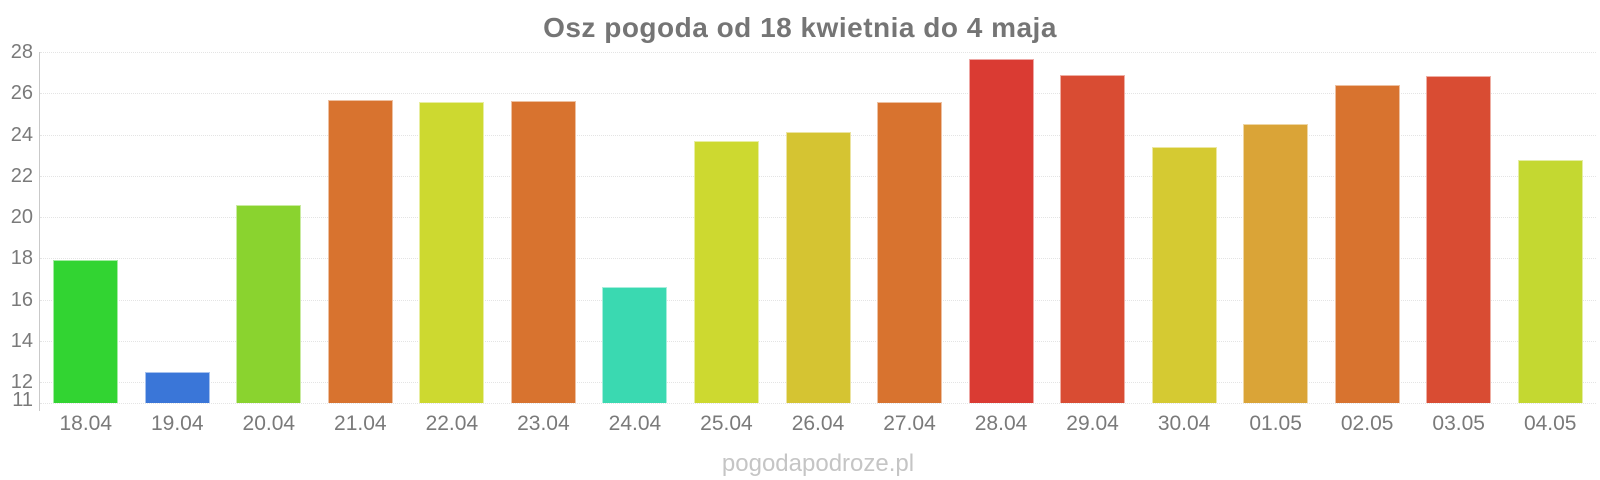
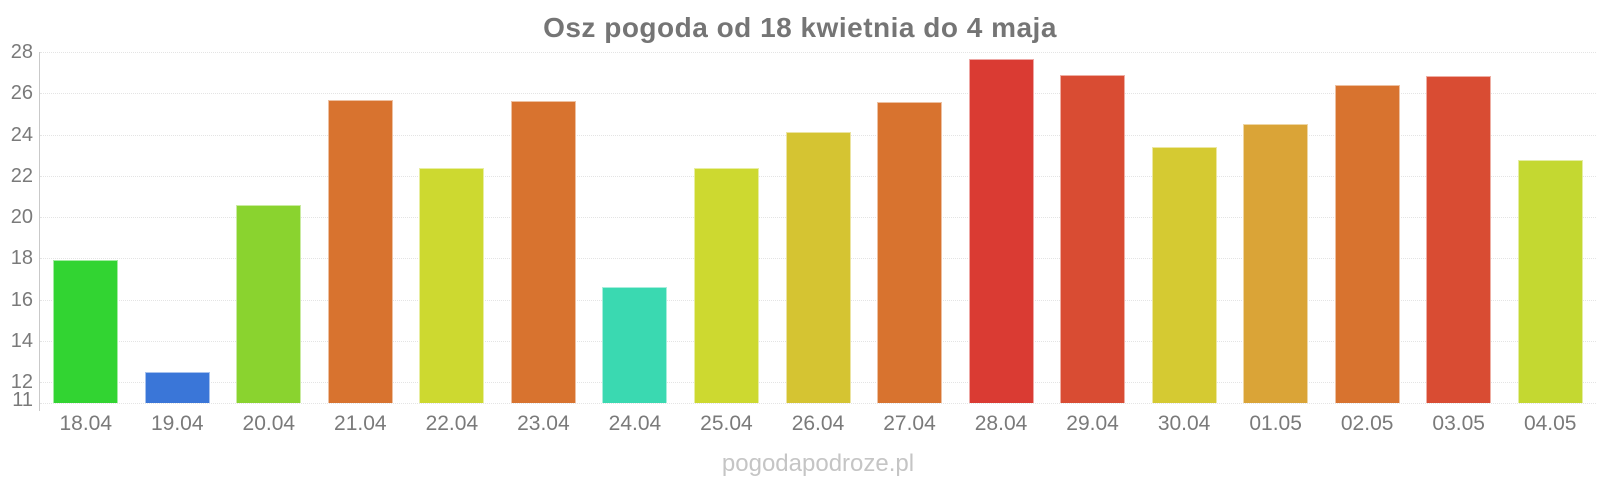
22.04: 25.6 -> 22.4
25.04: 23.7 -> 22.4
